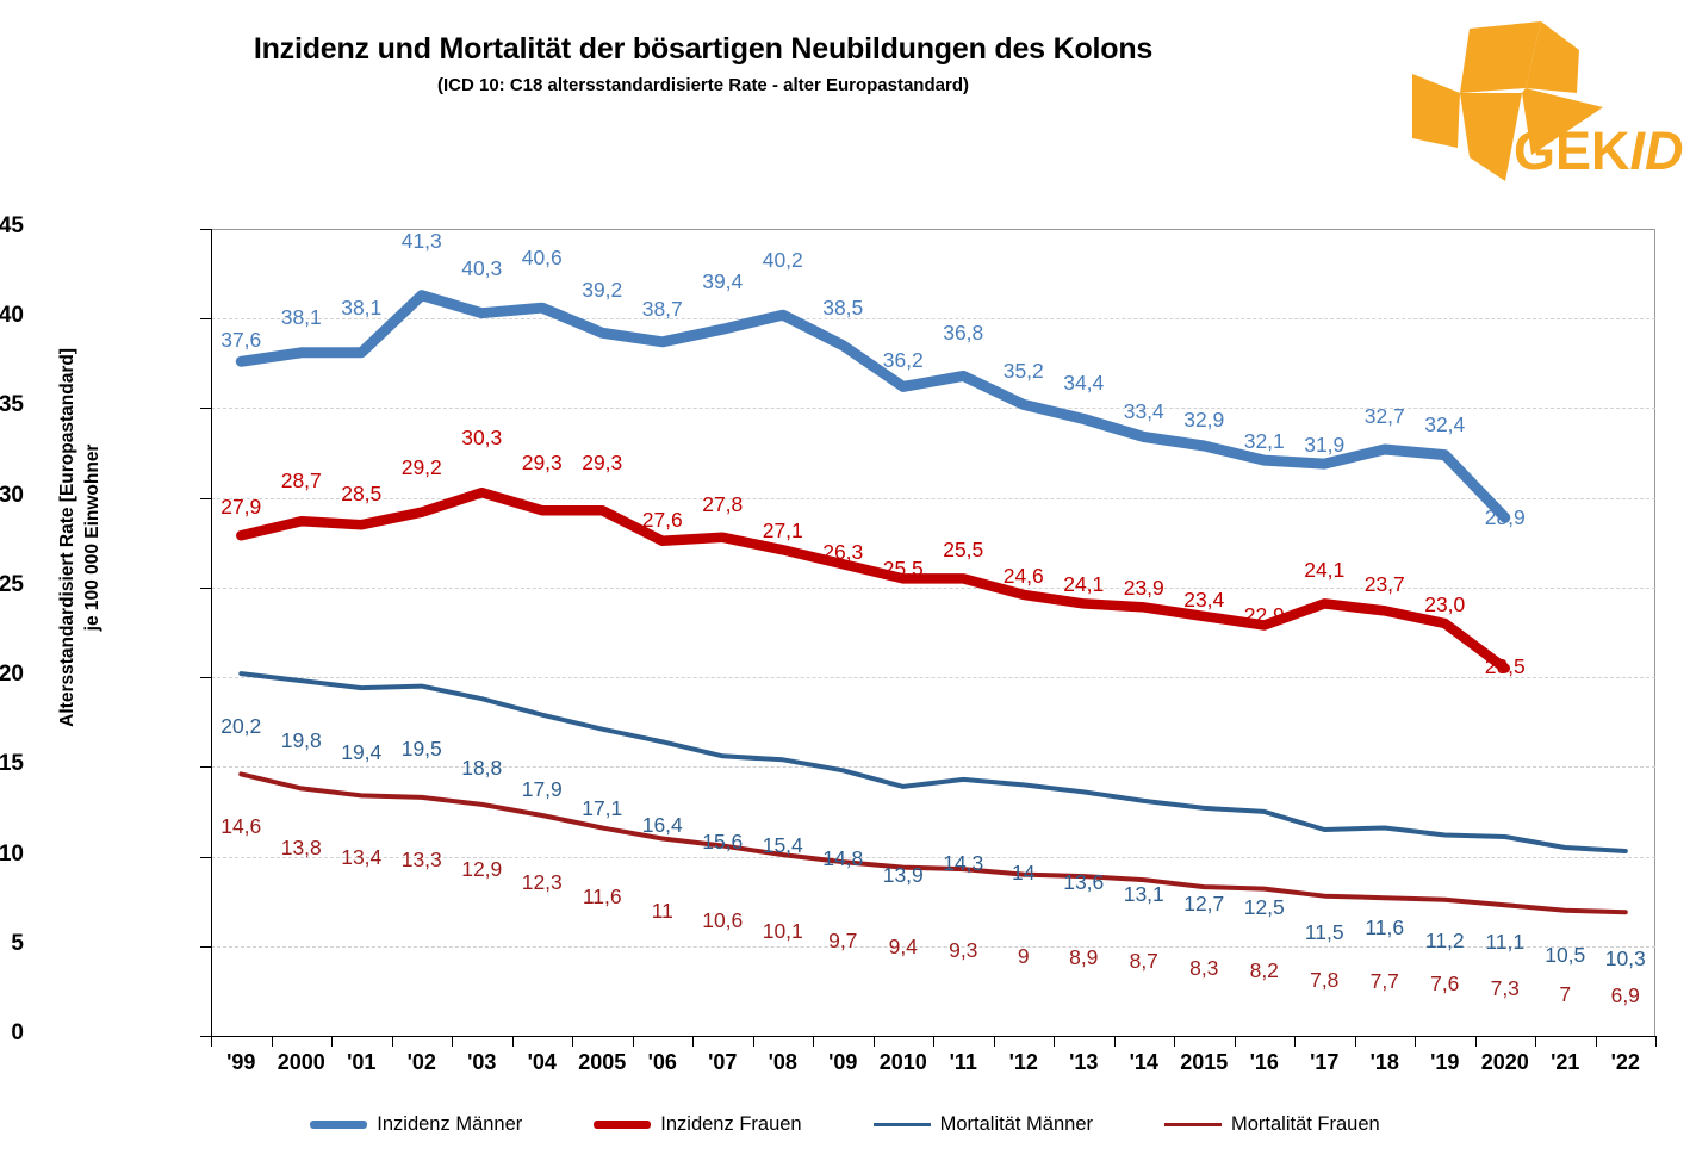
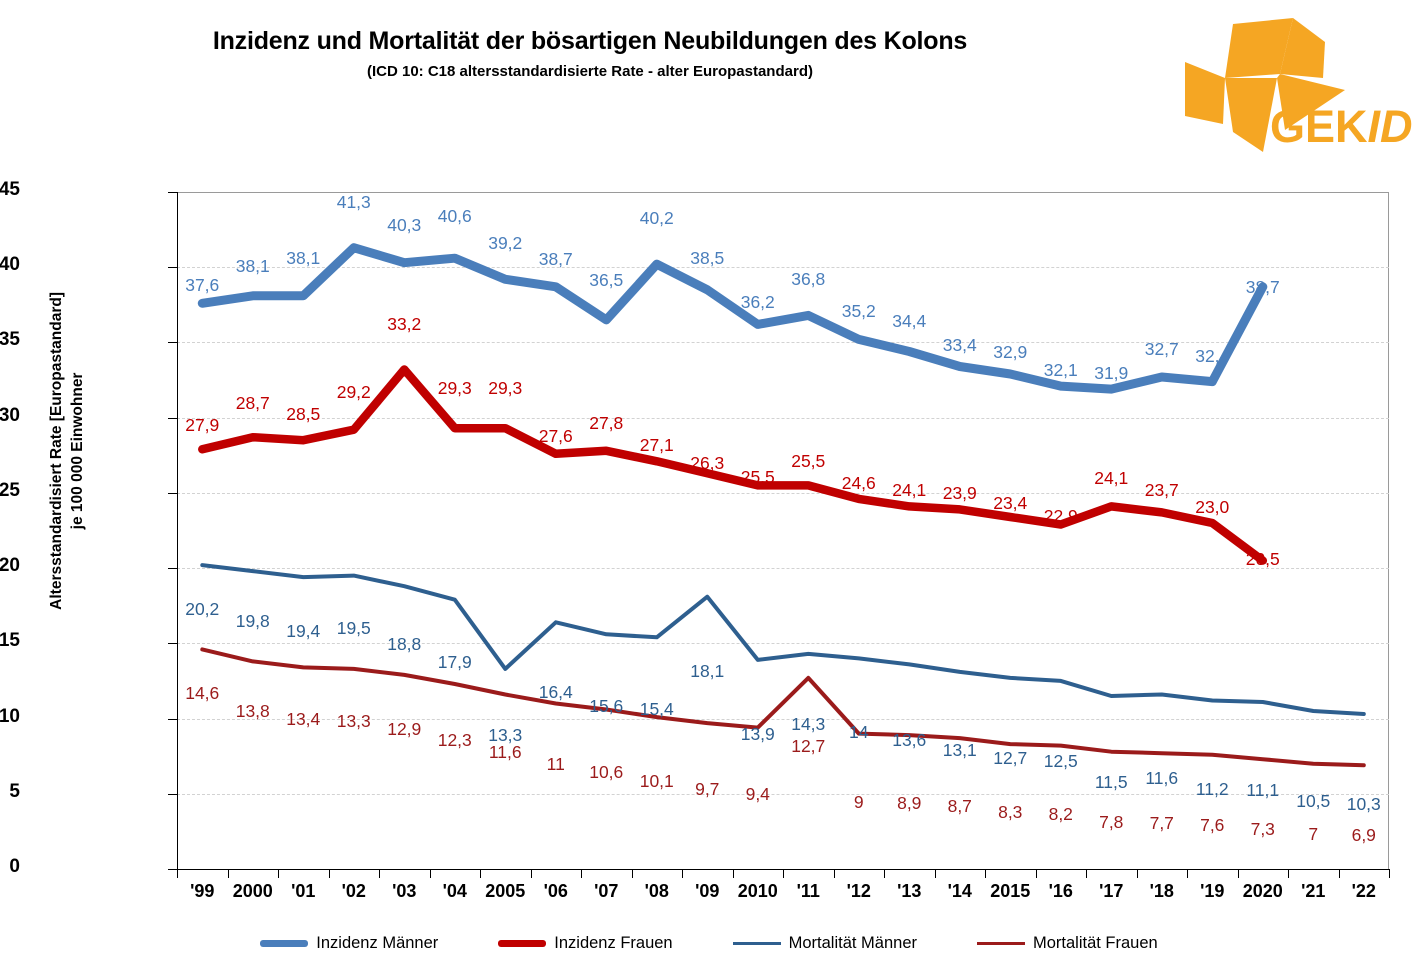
Inzidenz Frauen/'03: 30,3 -> 33,2
Mortalität Männer/2005: 17,1 -> 13,3
Inzidenz Männer/'07: 39,4 -> 36,5
Mortalität Männer/'09: 14,8 -> 18,1
Mortalität Frauen/'11: 9,3 -> 12,7
Inzidenz Männer/2020: 28,9 -> 38,7
